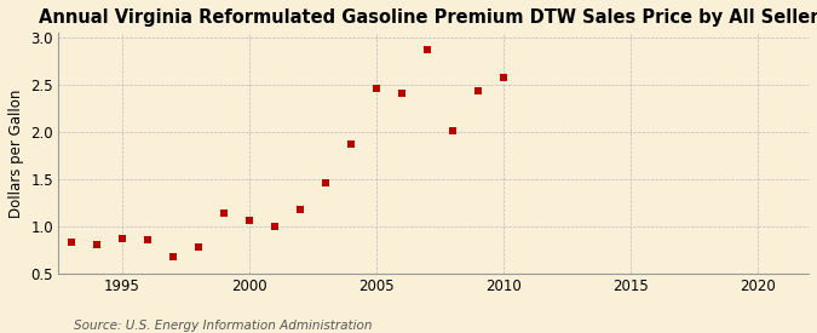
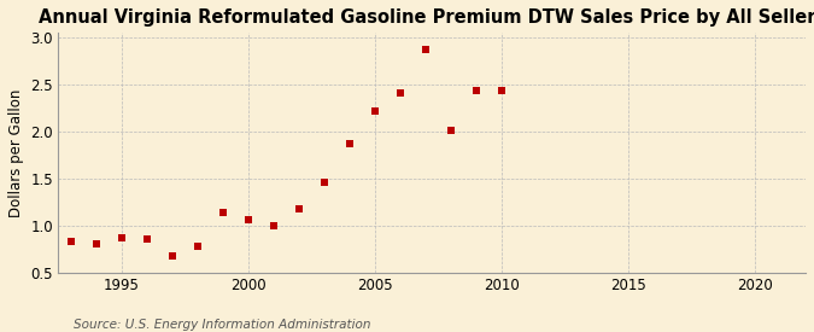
2005: 2.46 -> 2.22
2010: 2.58 -> 2.44
